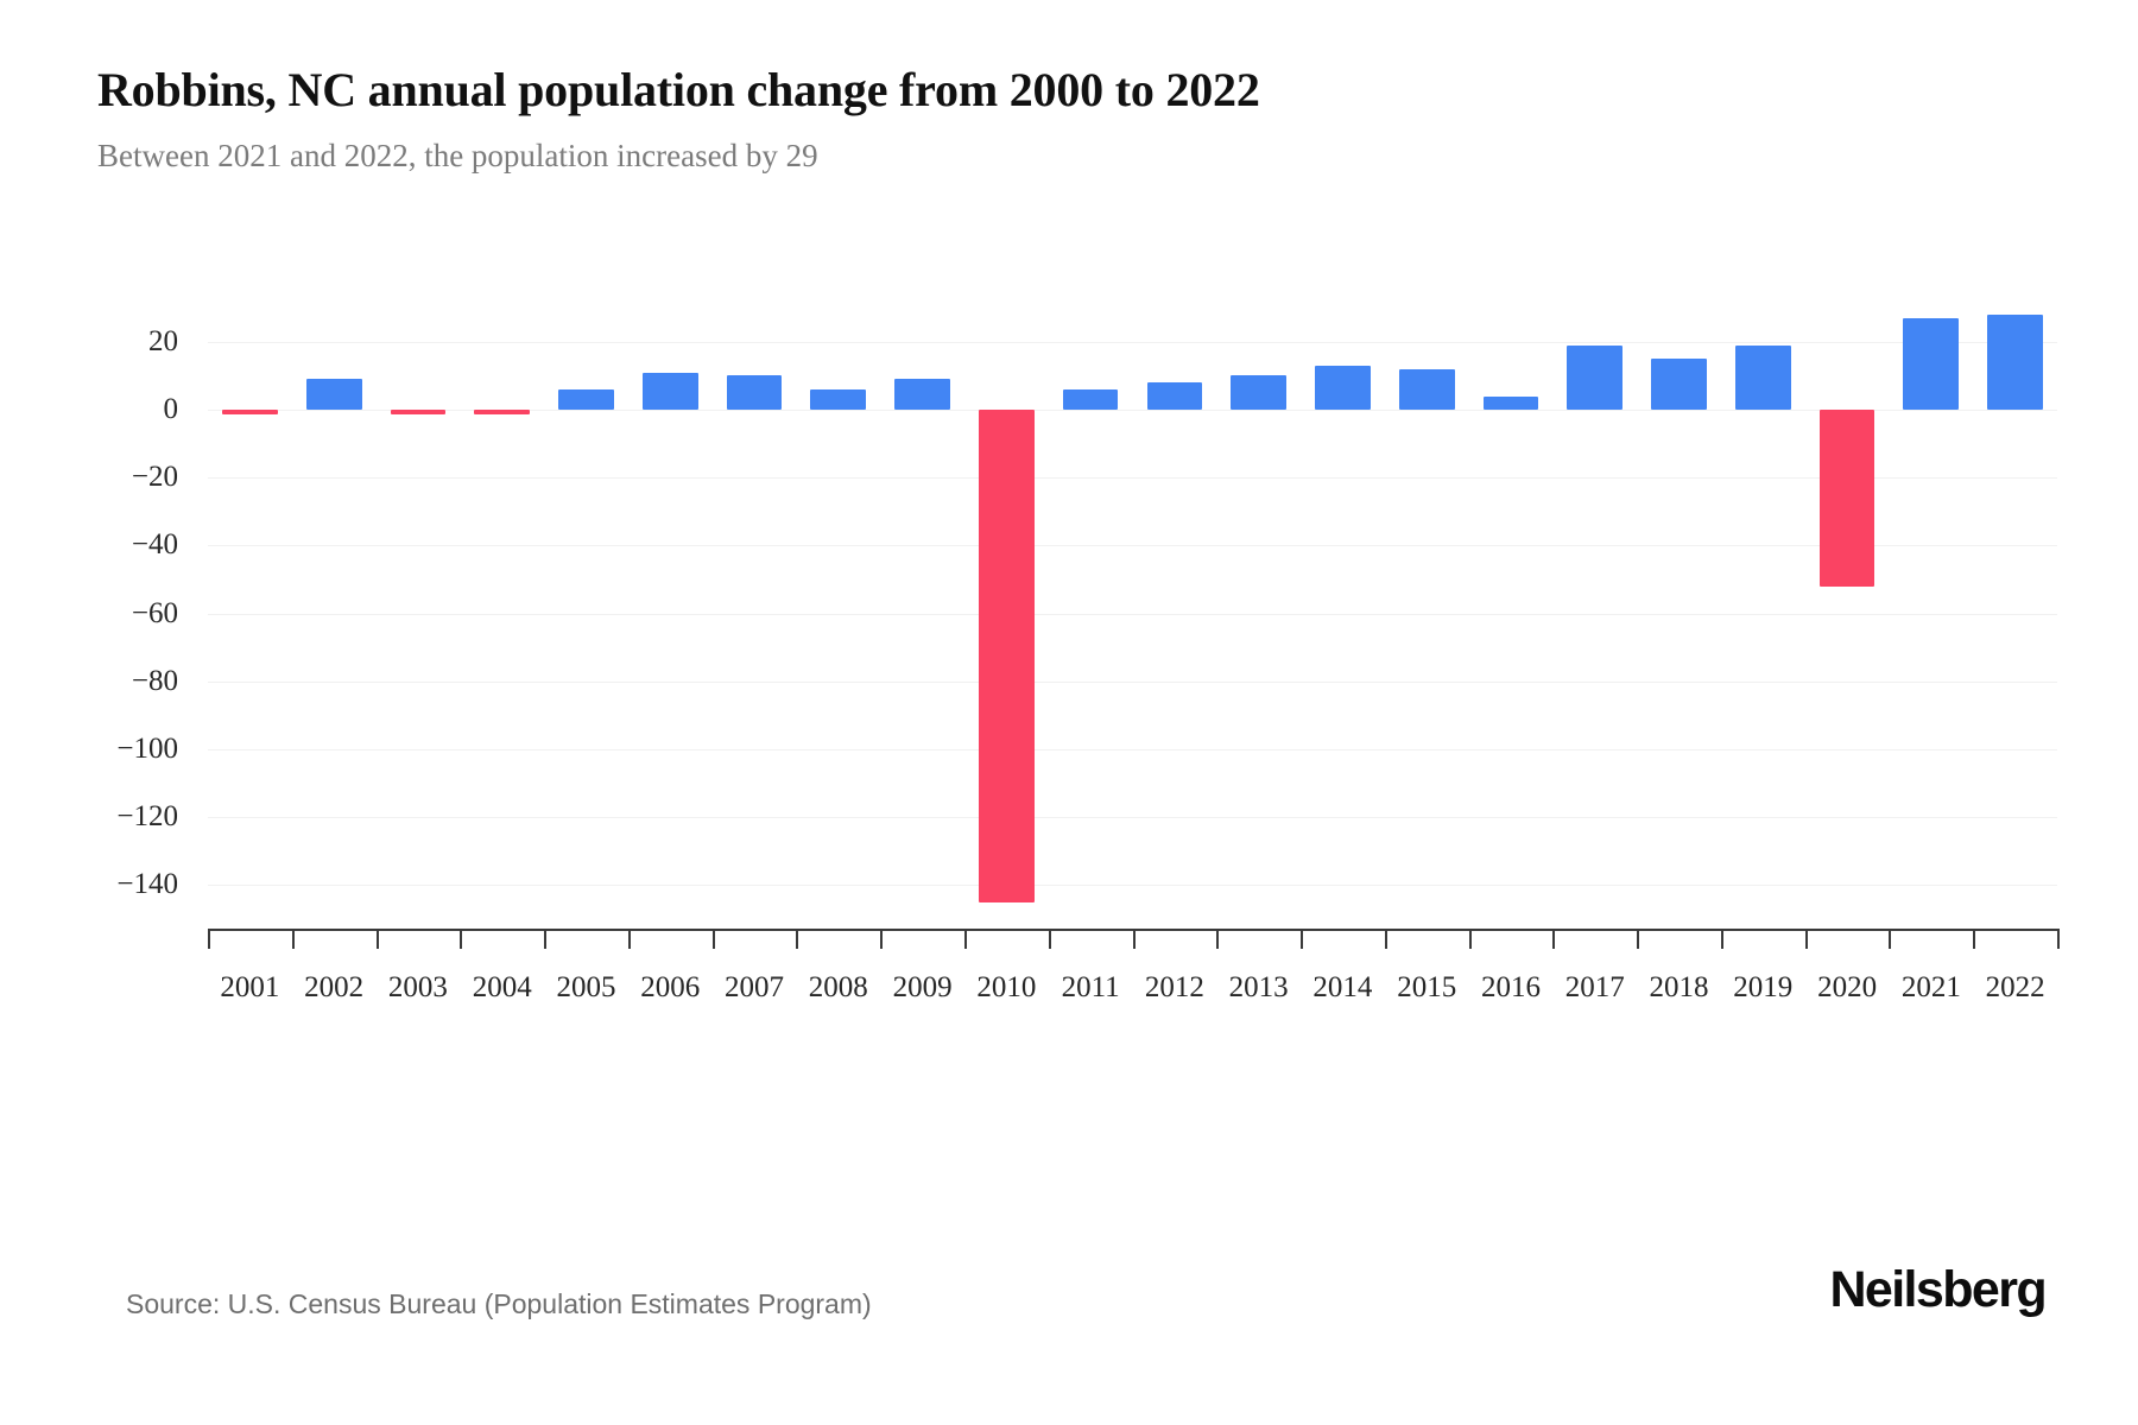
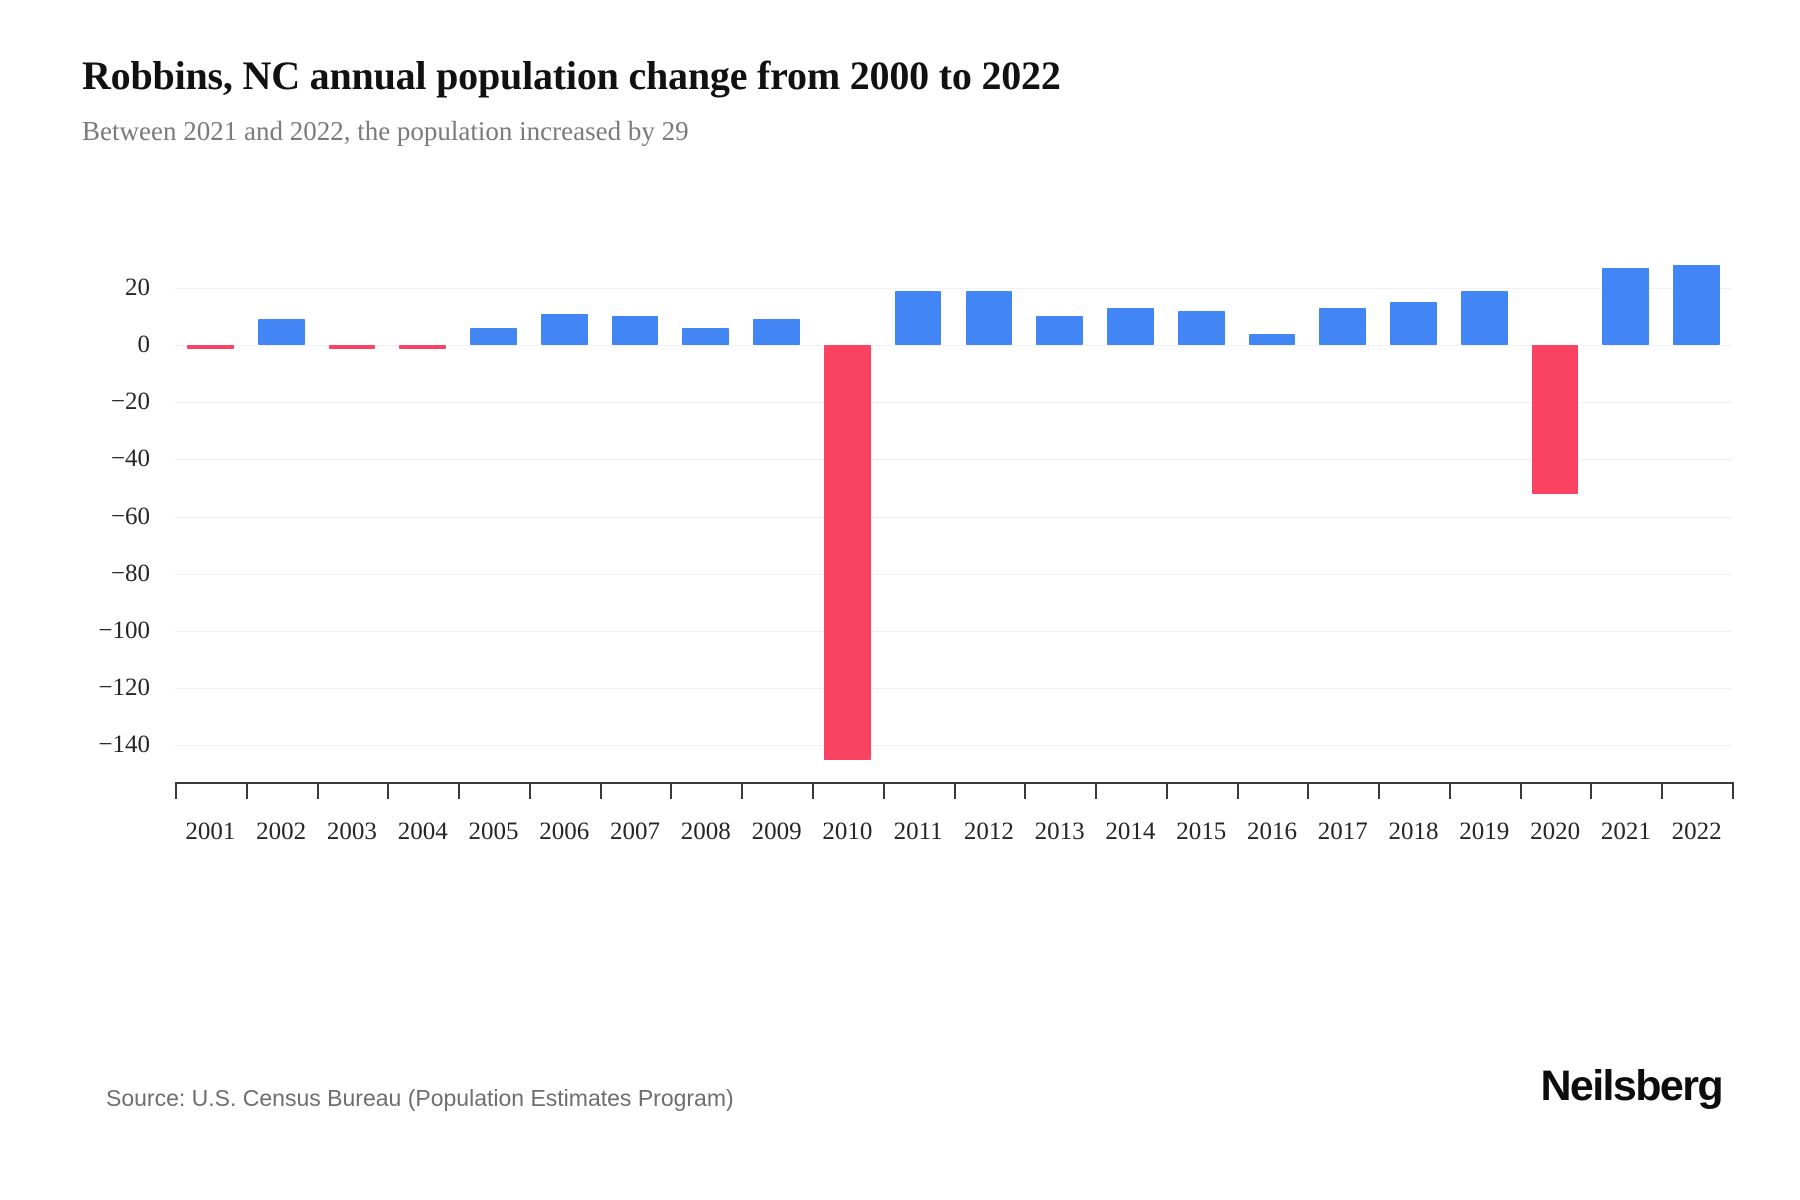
2011: 6 -> 19
2012: 8 -> 19
2017: 19 -> 13
